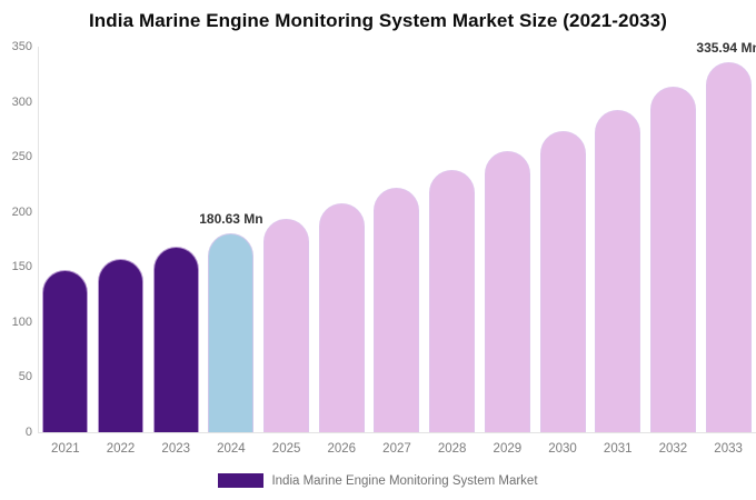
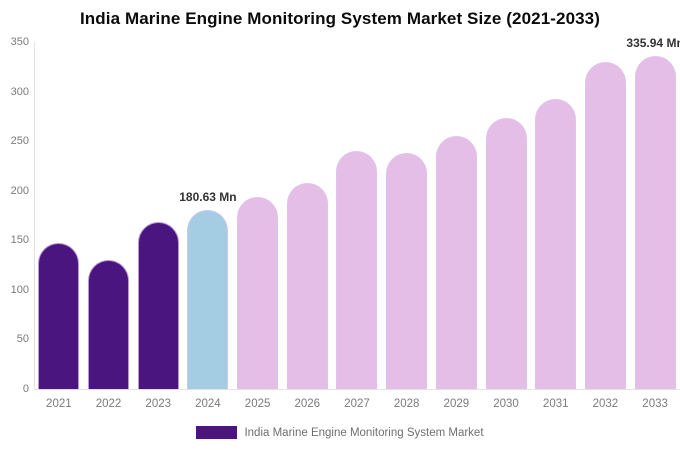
2022: 160 -> 130
2027: 220 -> 240
2032: 310 -> 330
